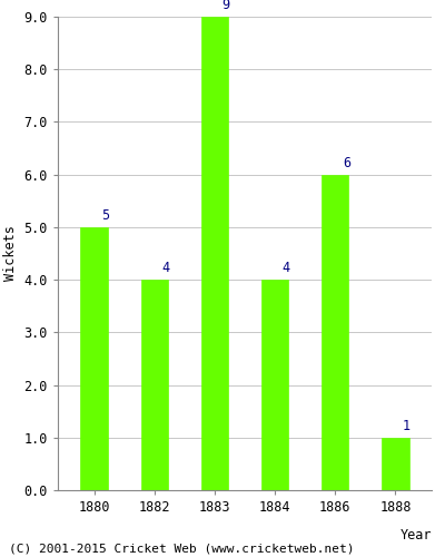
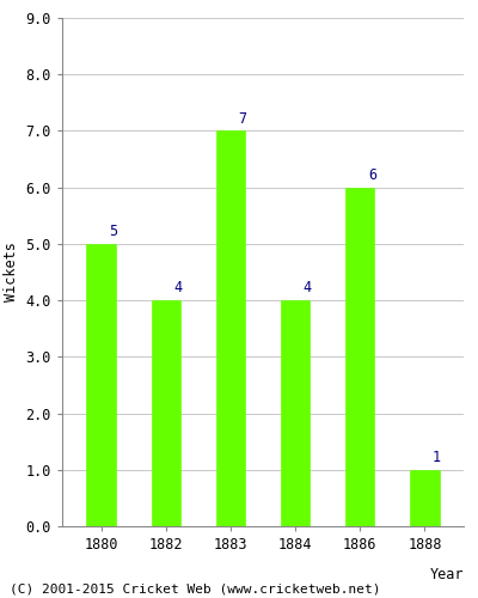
1883: 9 -> 7
